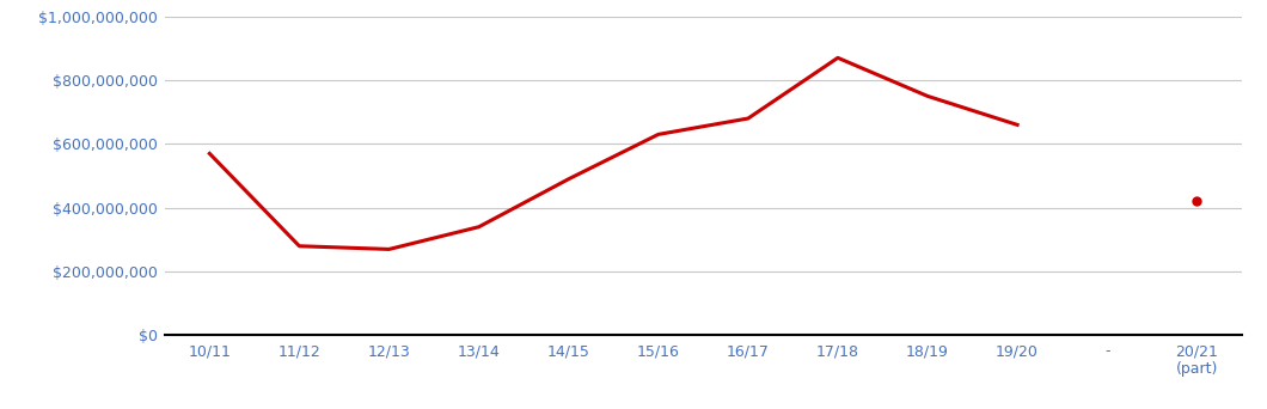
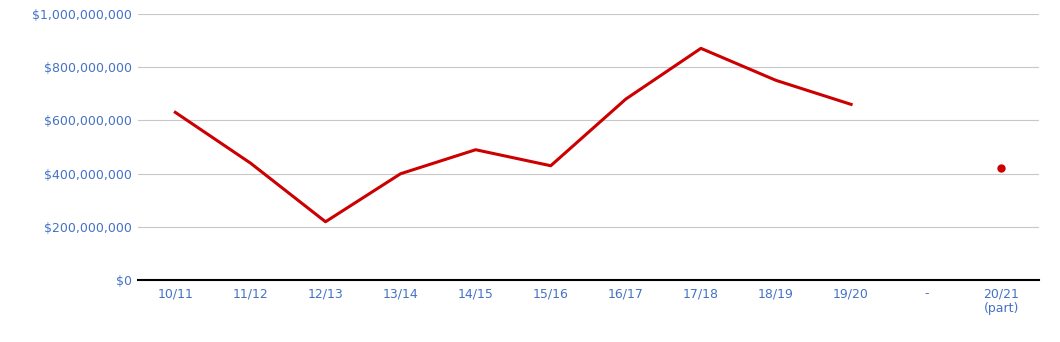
10/11: $570,000,000 -> $630,000,000
11/12: $280,000,000 -> $440,000,000
12/13: $270,000,000 -> $220,000,000
13/14: $340,000,000 -> $400,000,000
15/16: $630,000,000 -> $430,000,000
